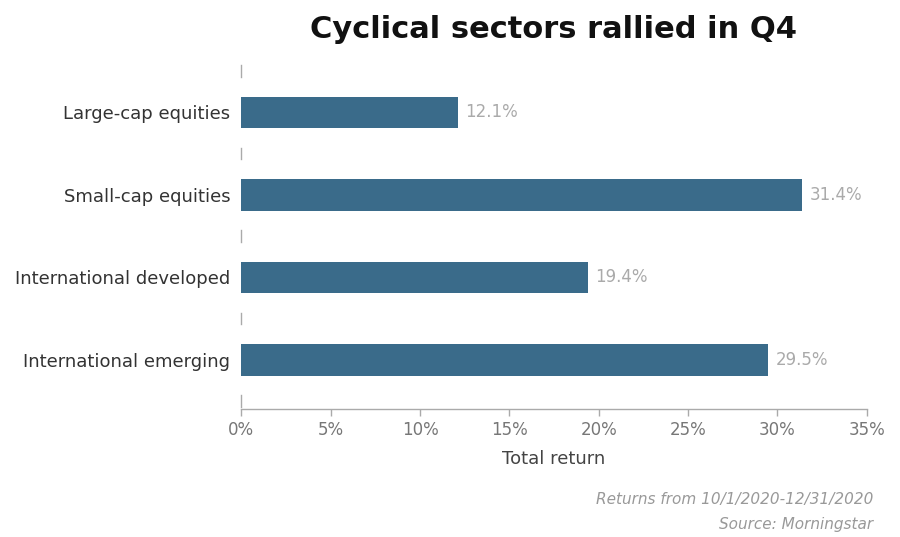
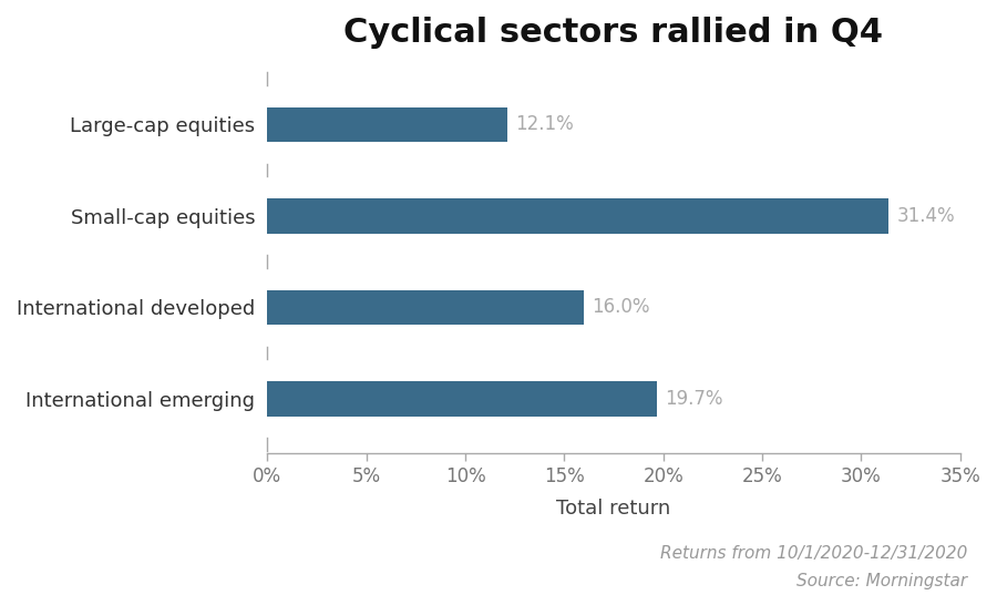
International developed: 19.4% -> 16.0%
International emerging: 29.5% -> 19.7%
